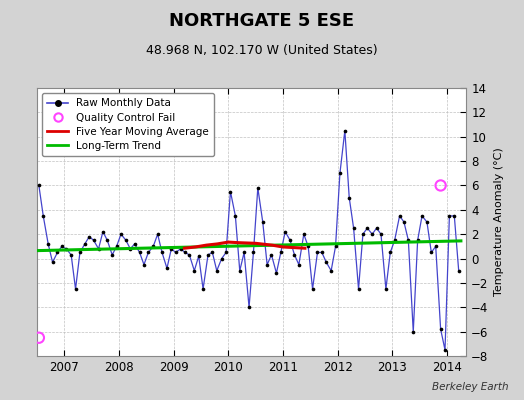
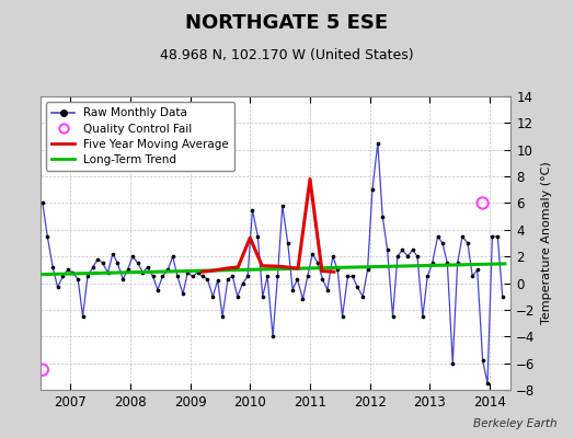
Five Year Moving Average/2010: 1.4 -> 3.4
Five Year Moving Average/2011: 0.9 -> 7.8
